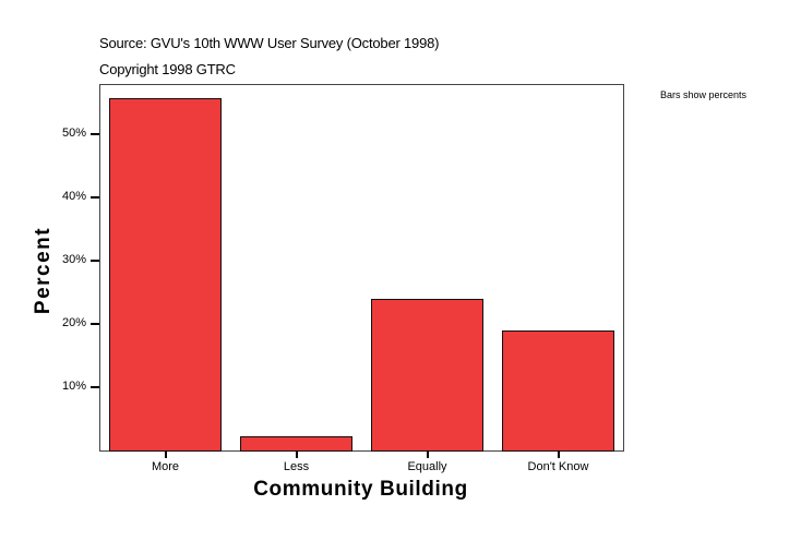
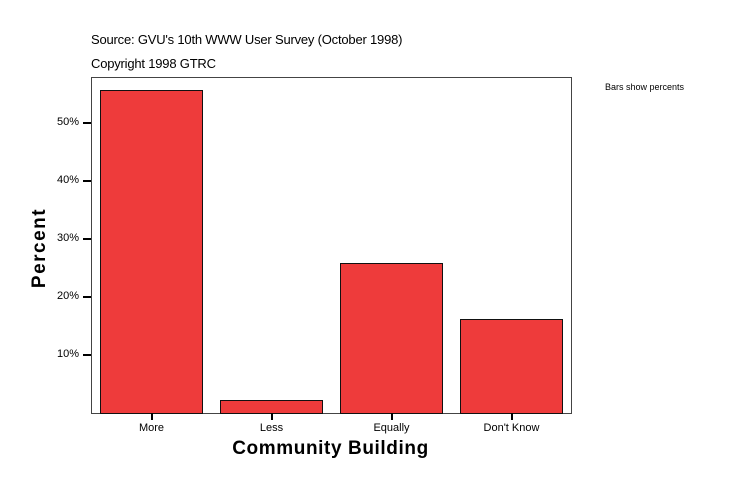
Equally: 24% -> 26%
Don't Know: 19% -> 16%
